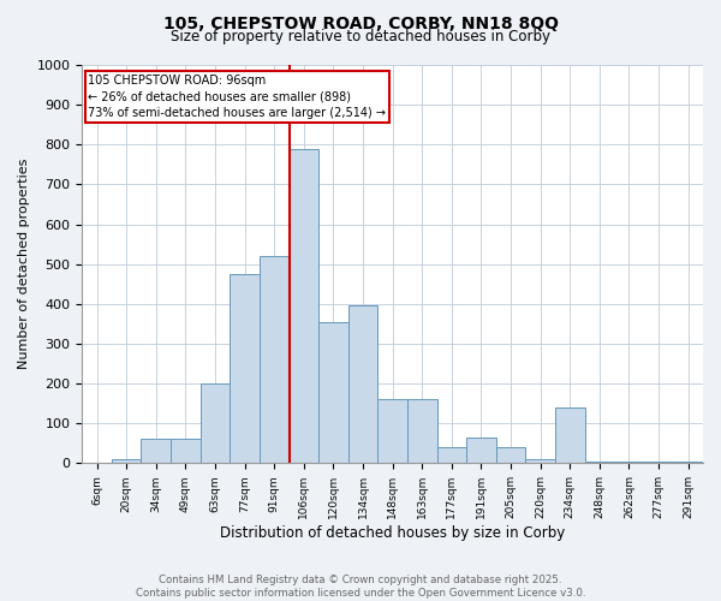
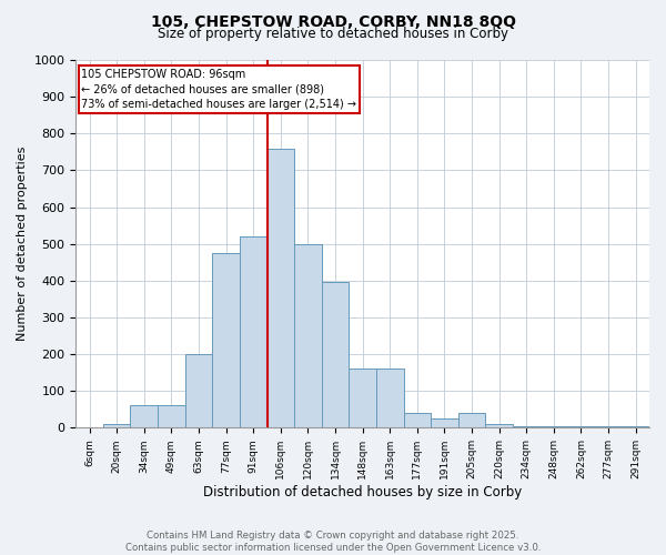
106sqm: 790 -> 760
120sqm: 355 -> 500
191sqm: 65 -> 25
234sqm: 140 -> 5
